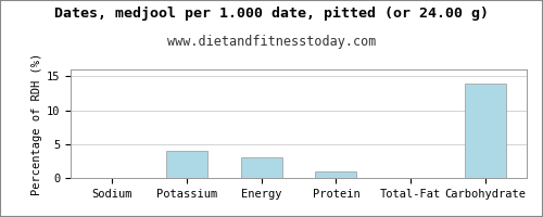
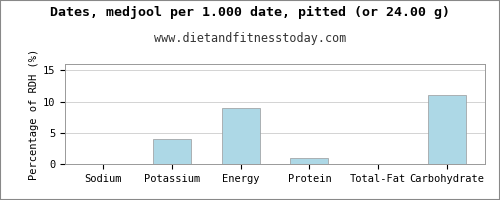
Energy: 3 -> 9
Carbohydrate: 14 -> 11
